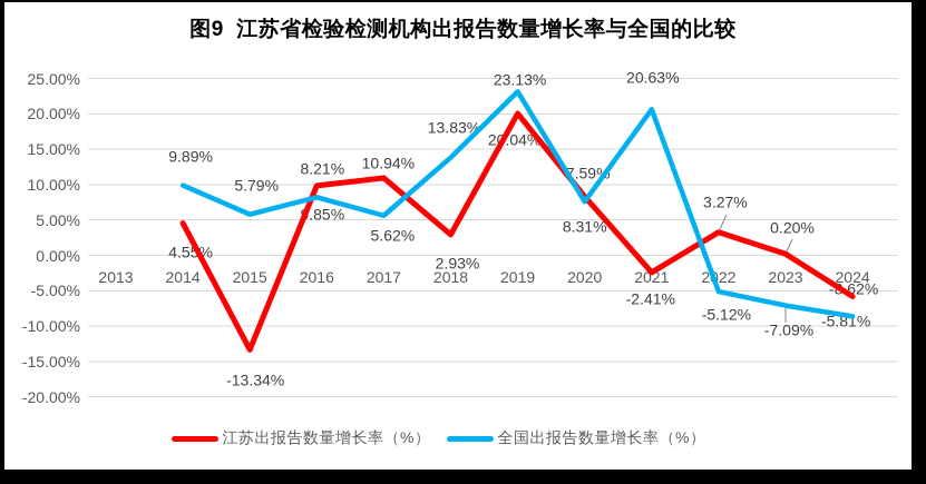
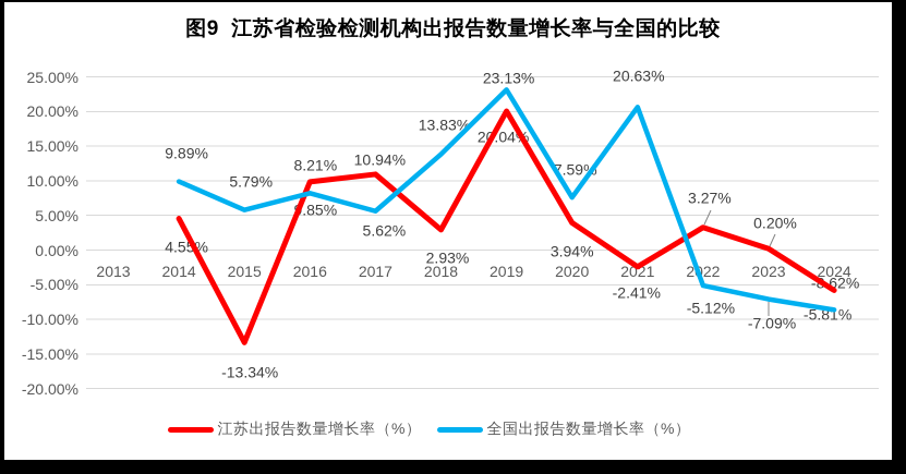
江苏出报告数量增长率（%）/2020: 8.31% -> 3.94%
